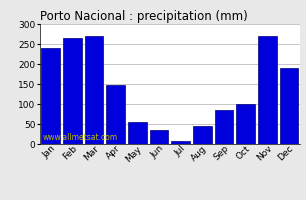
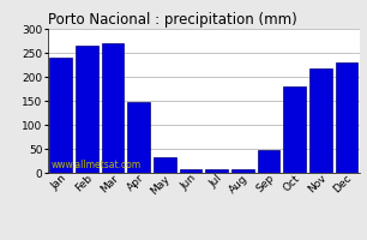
May: 55 -> 33
Jun: 35 -> 8
Aug: 45 -> 8
Sep: 85 -> 48
Oct: 100 -> 180
Nov: 270 -> 218
Dec: 190 -> 230
